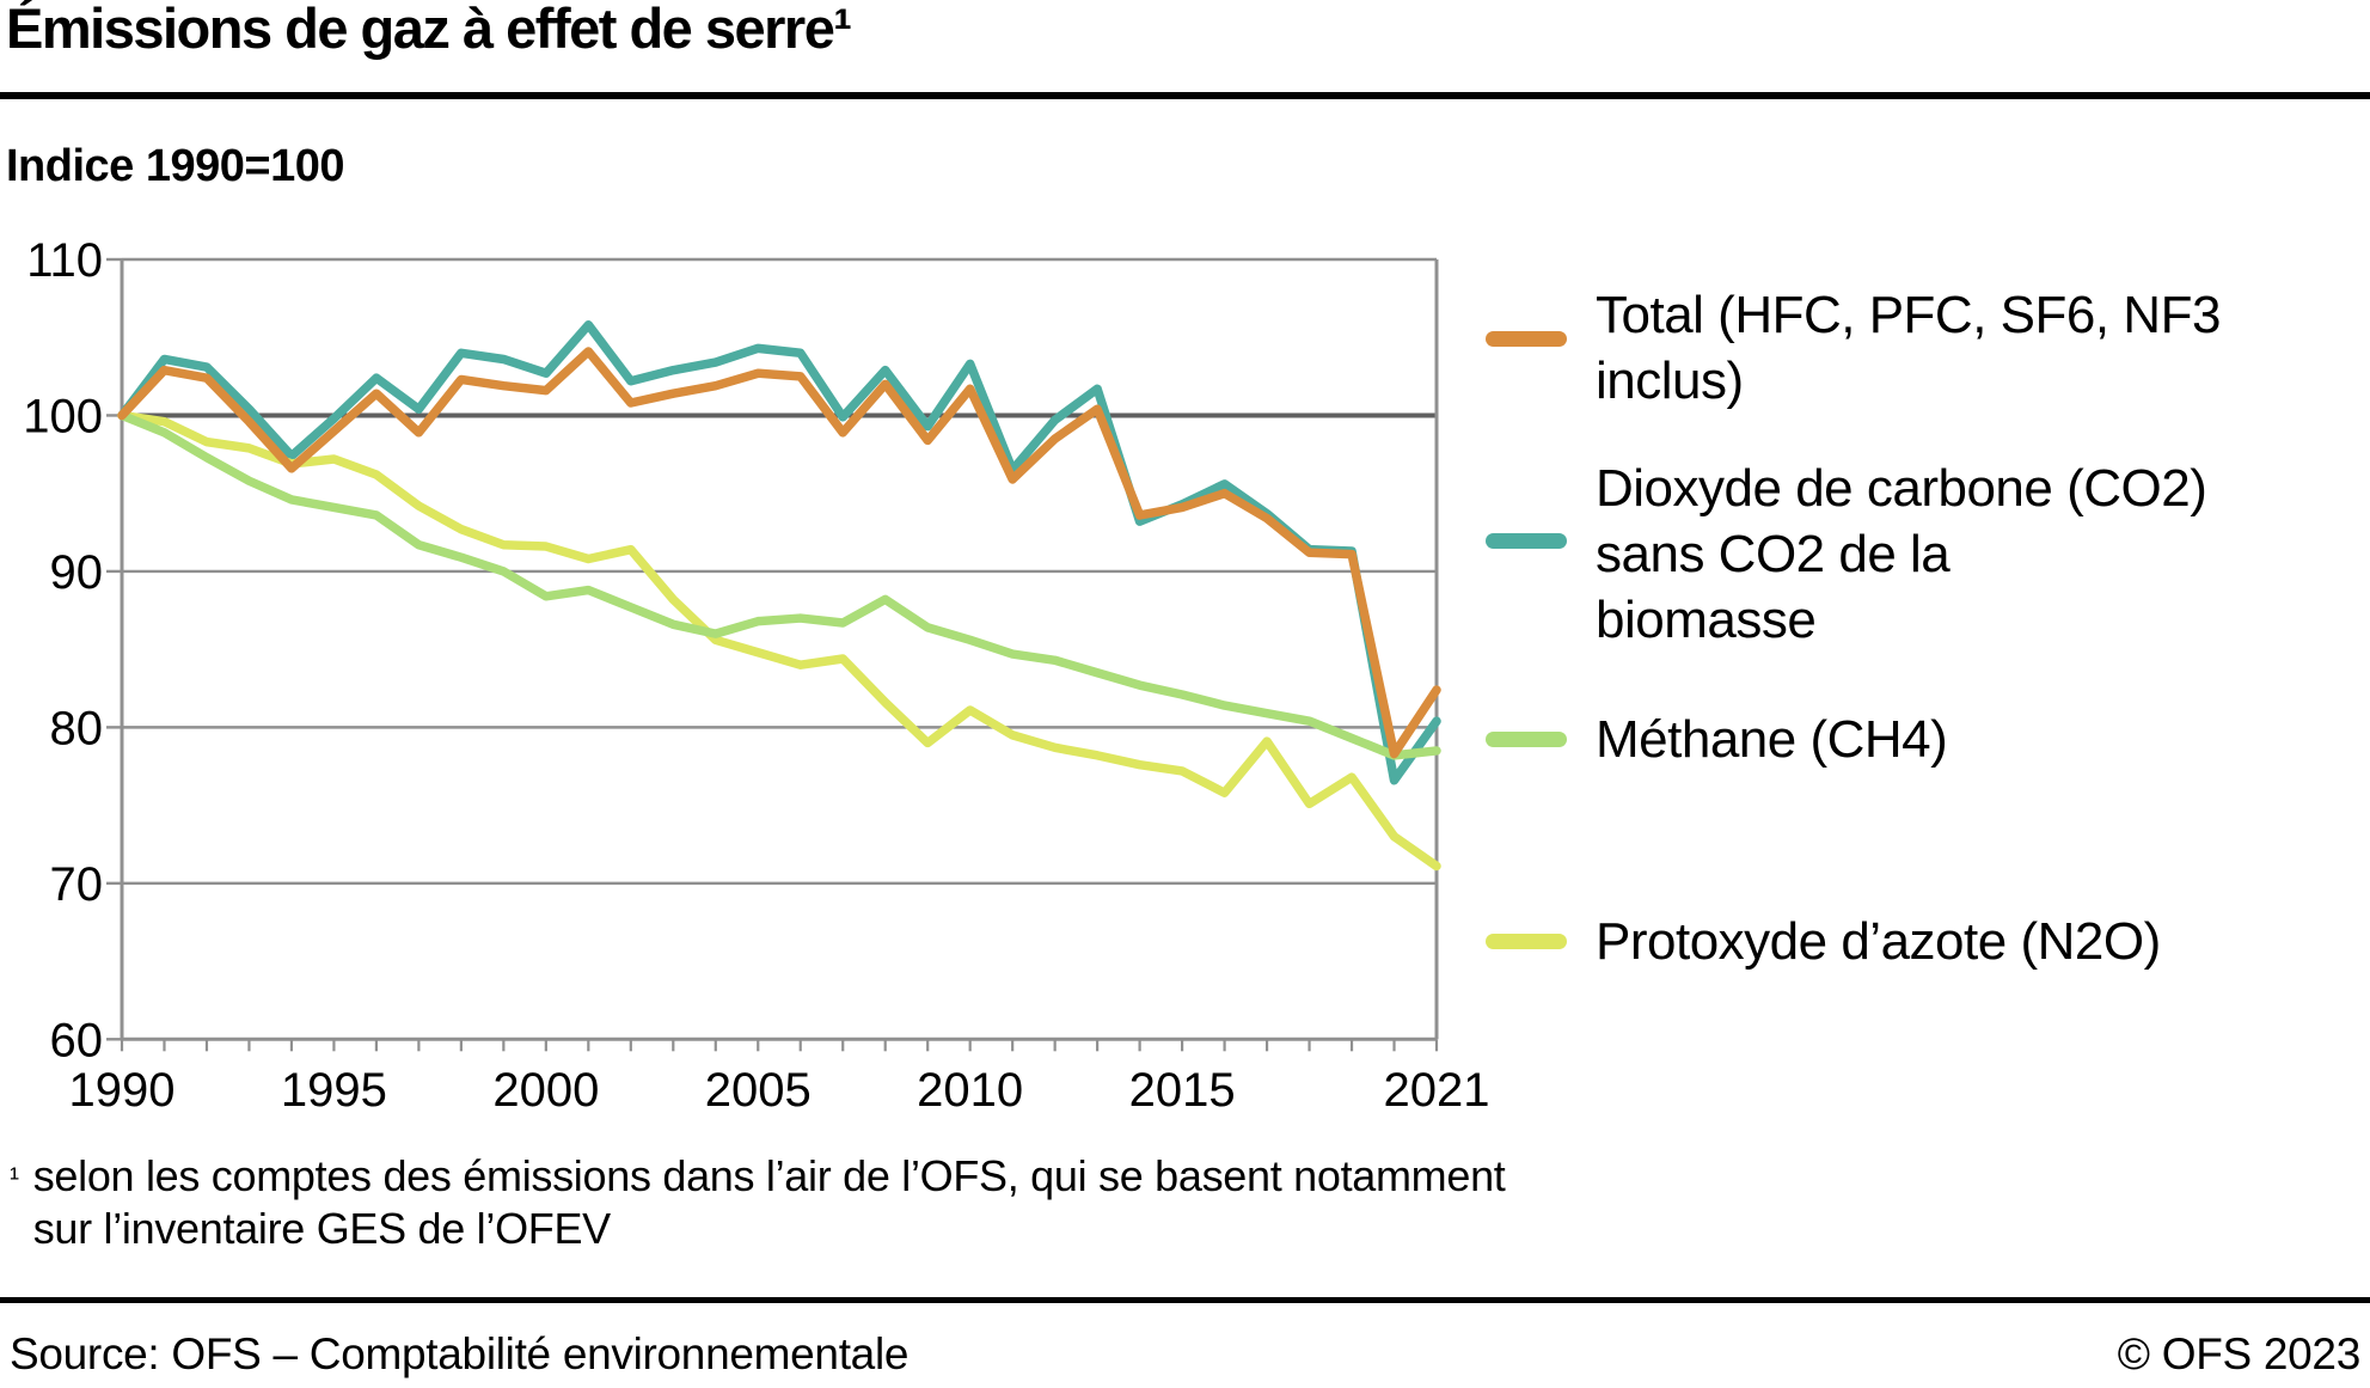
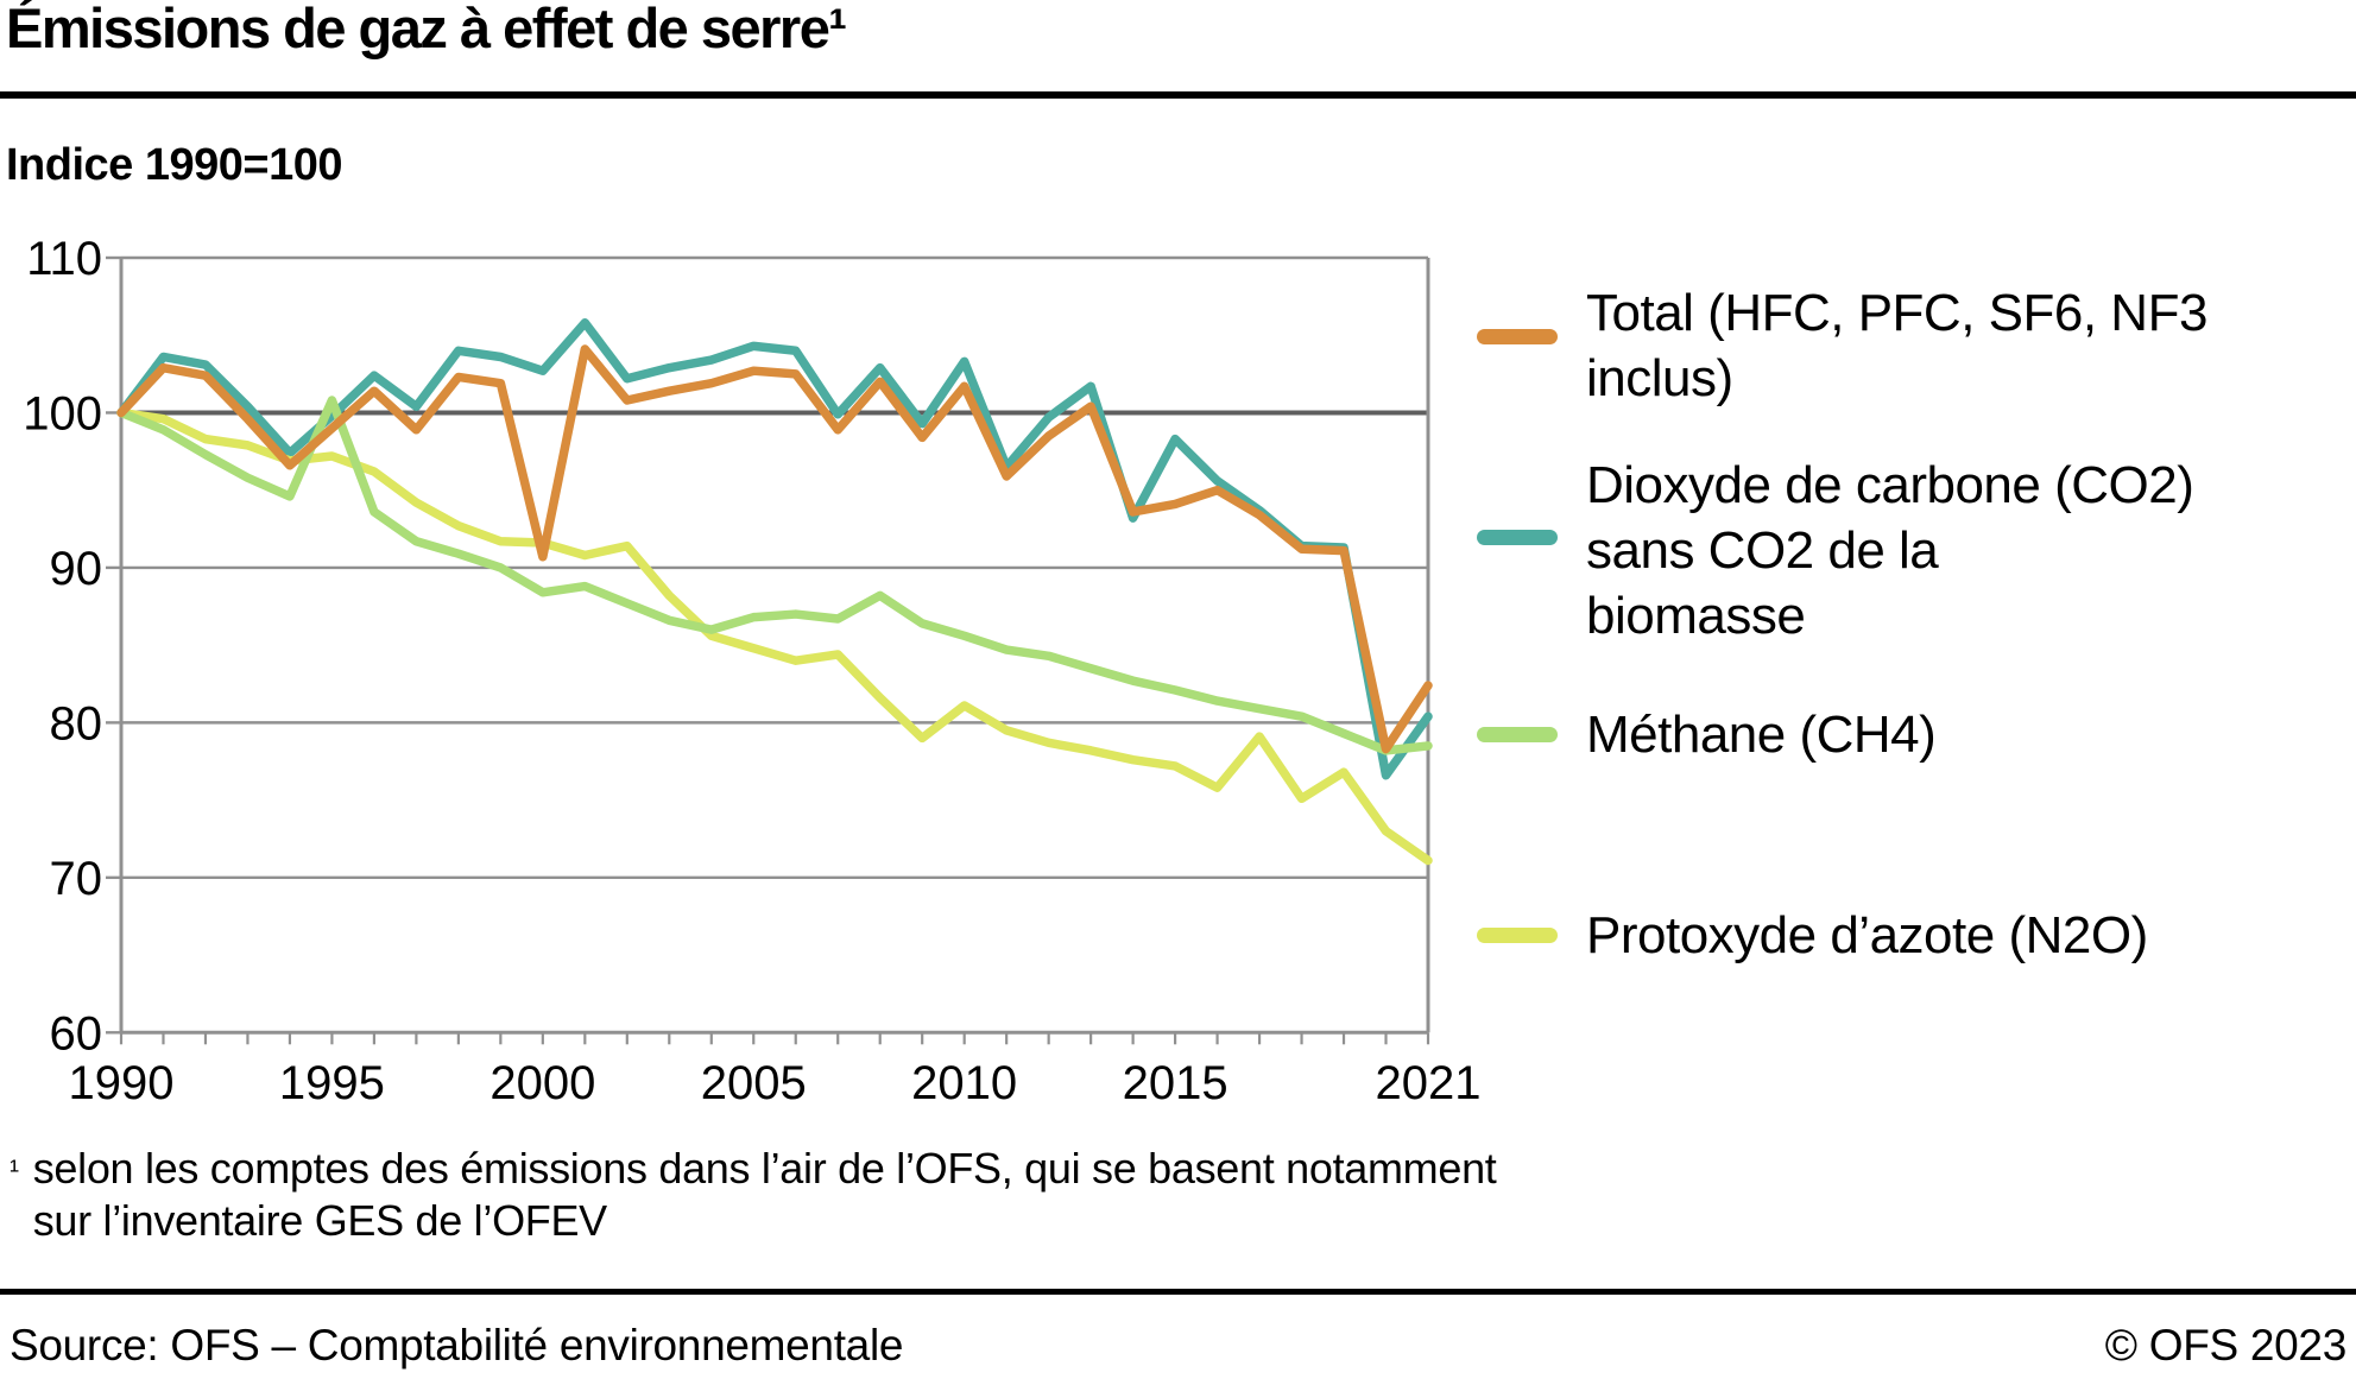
Méthane (CH4)/1995: 94.1 -> 100.8
Total (HFC, PFC, SF6, NF3 inclus)/2000: 101.6 -> 90.7
Dioxyde de carbone (CO2) sans CO2 de la biomasse/2015: 94.3 -> 98.3
